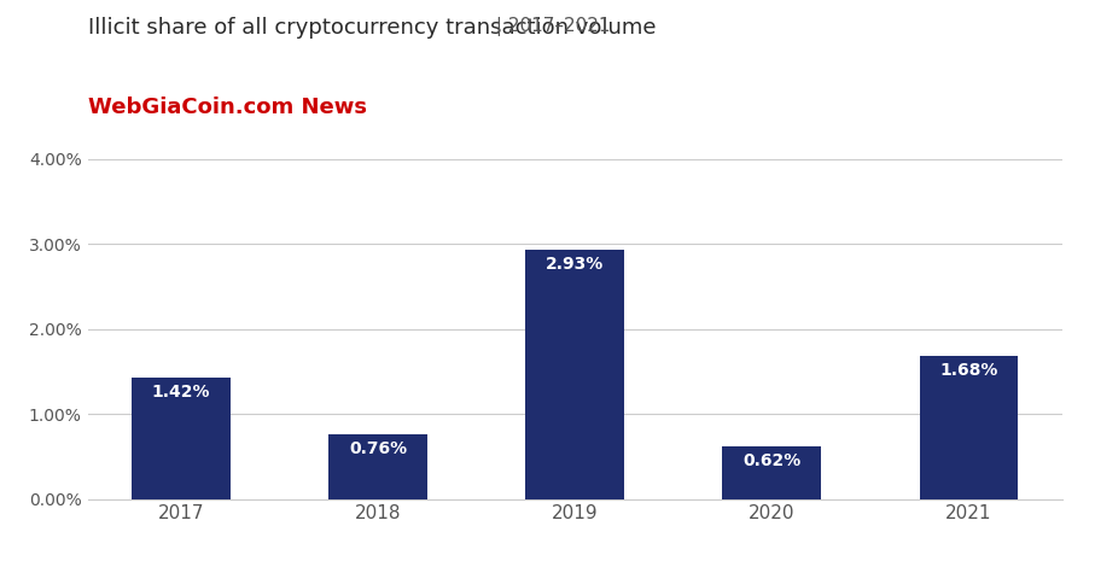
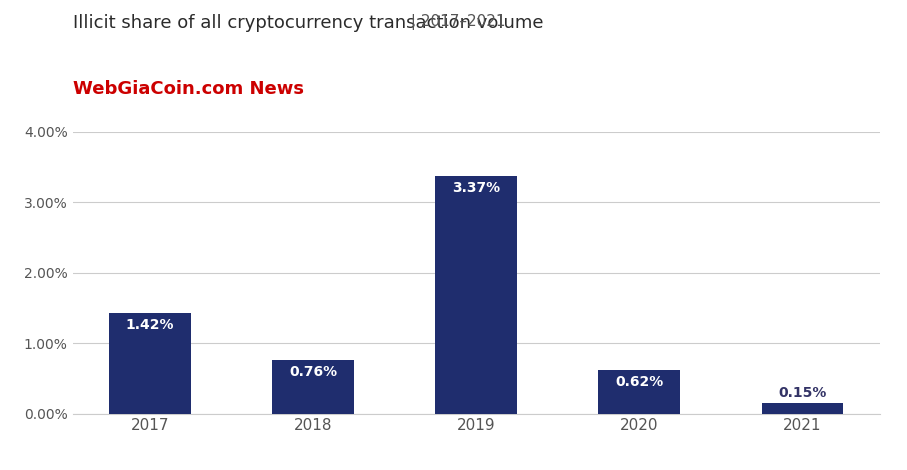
2019: 2.93% -> 3.37%
2021: 1.68% -> 0.15%
